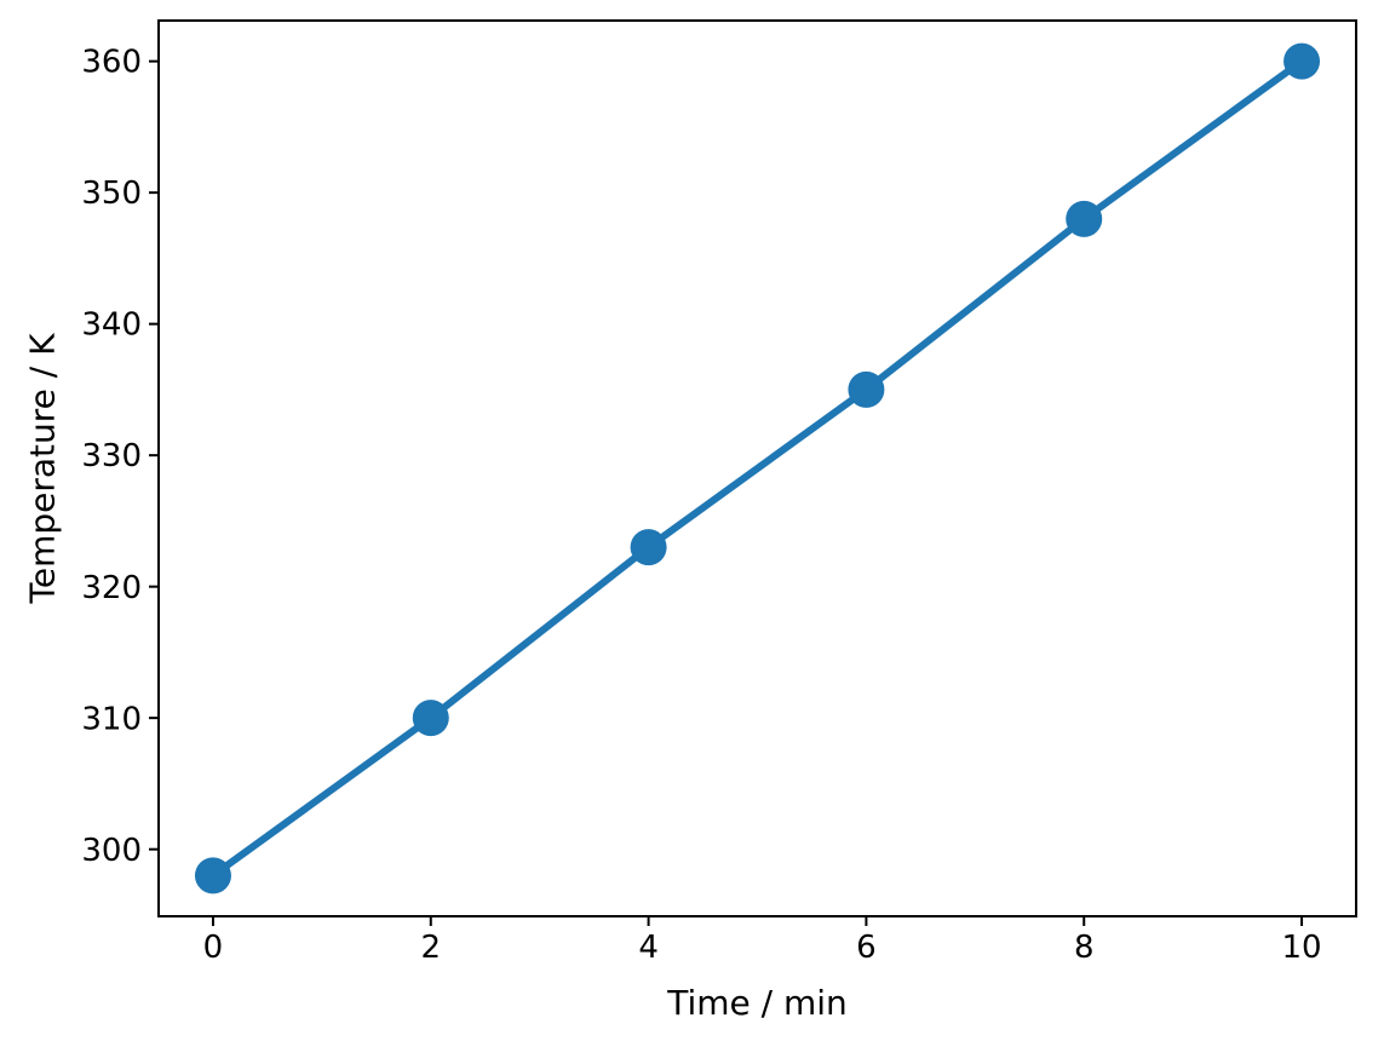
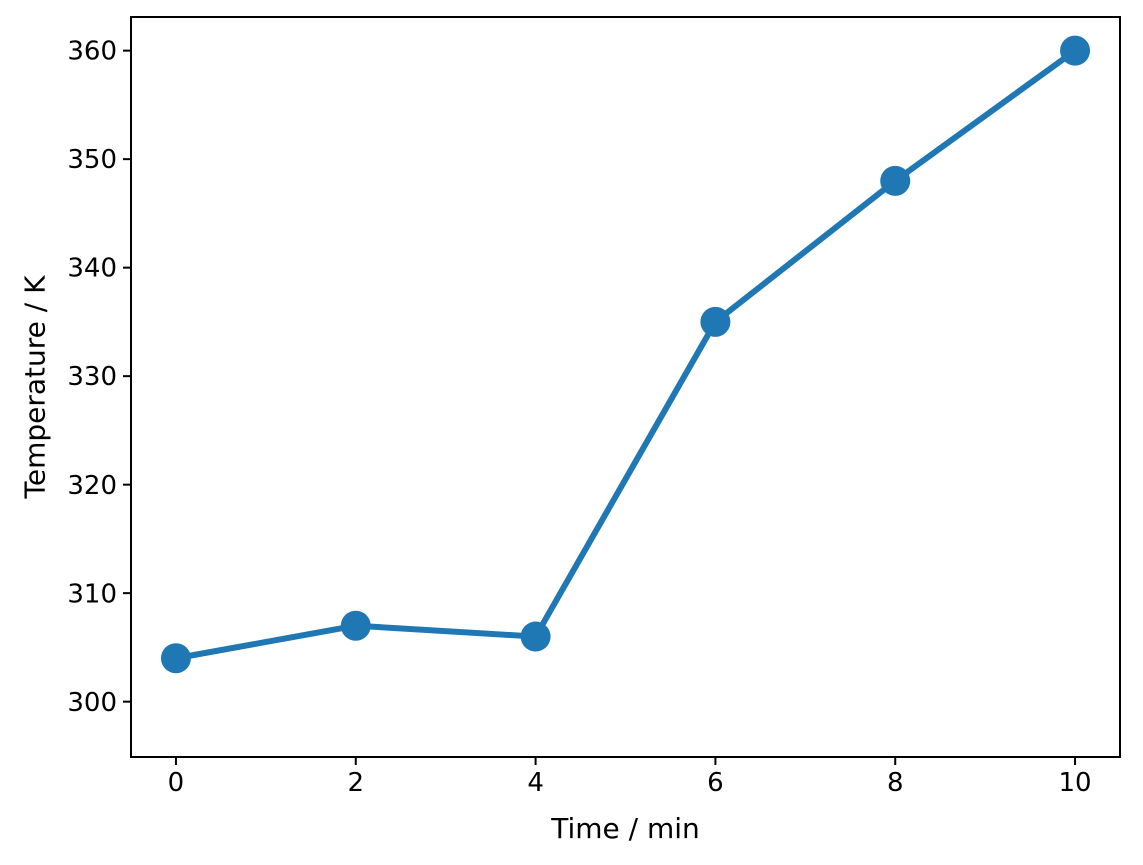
0: 298 -> 304
2: 310 -> 307
4: 323 -> 306
